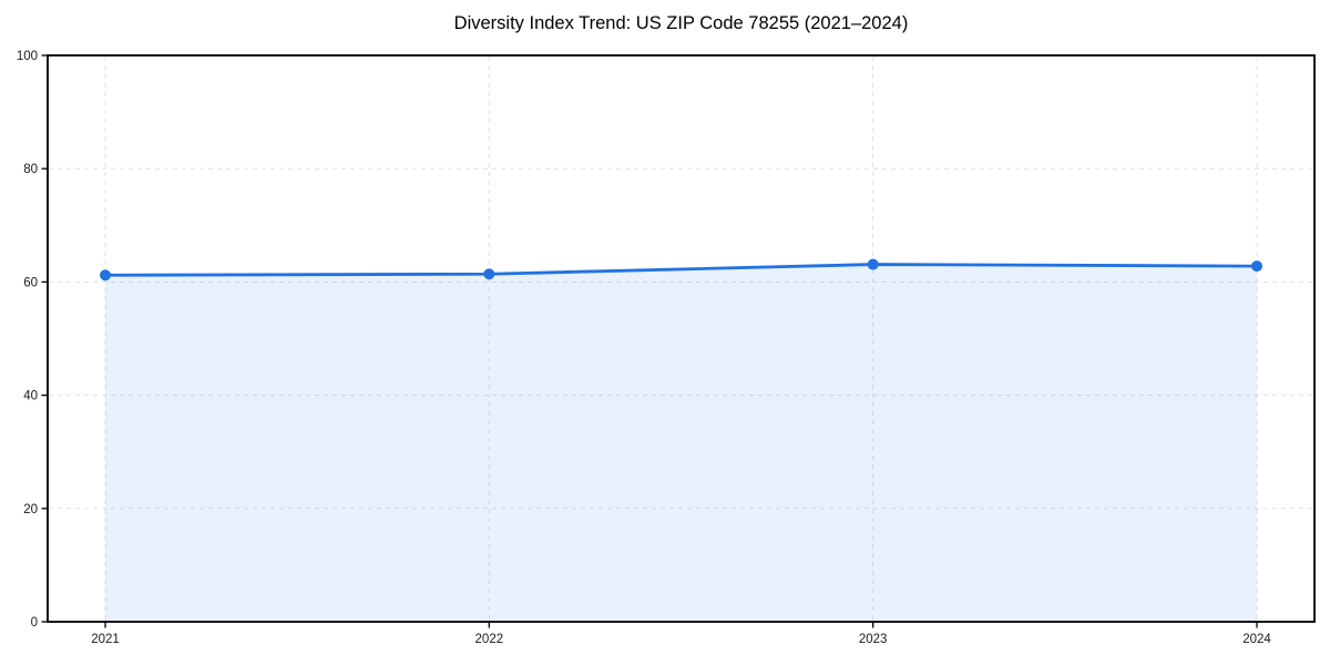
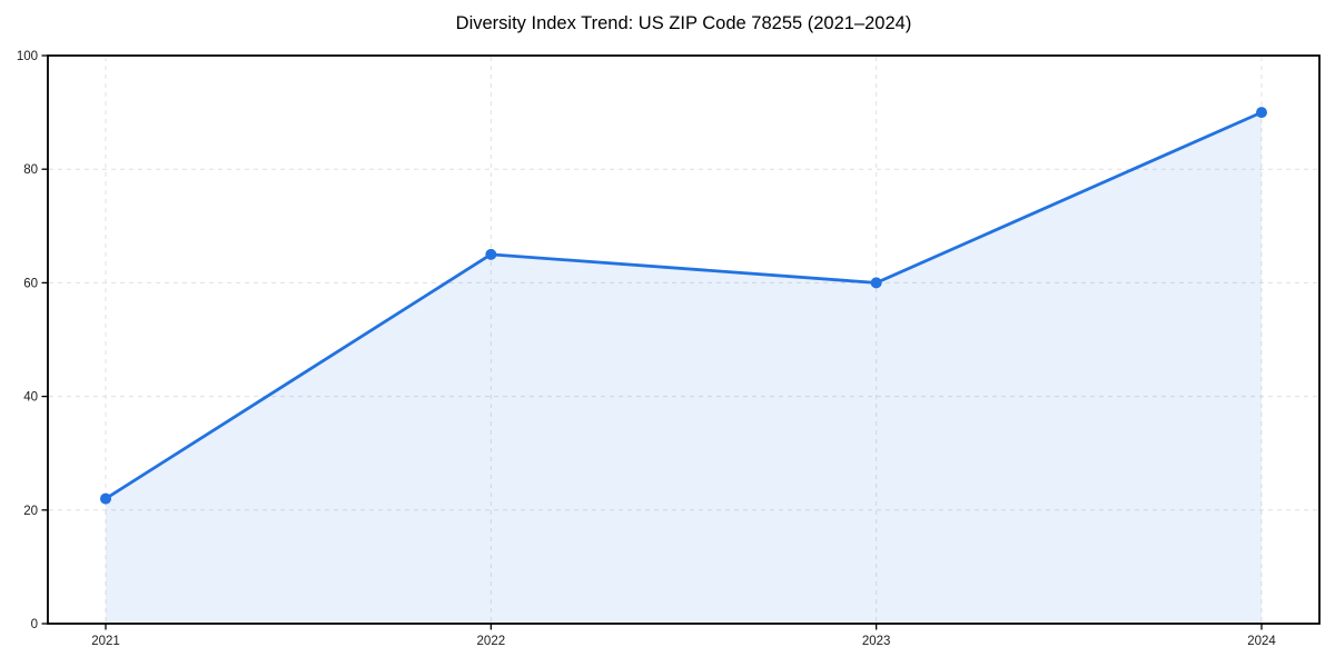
2021: 61 -> 22
2022: 61 -> 65
2023: 63 -> 60
2024: 63 -> 90
